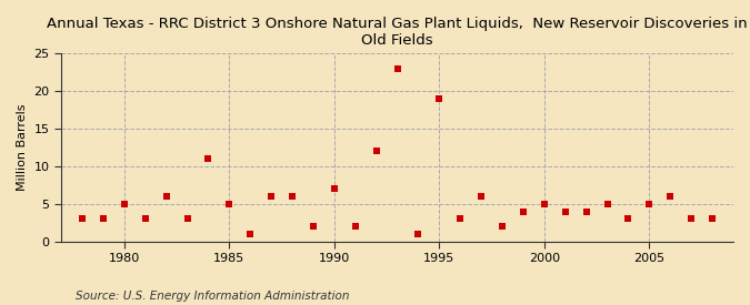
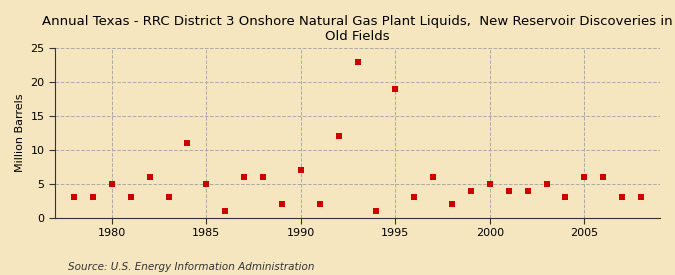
2005: 5 -> 6
